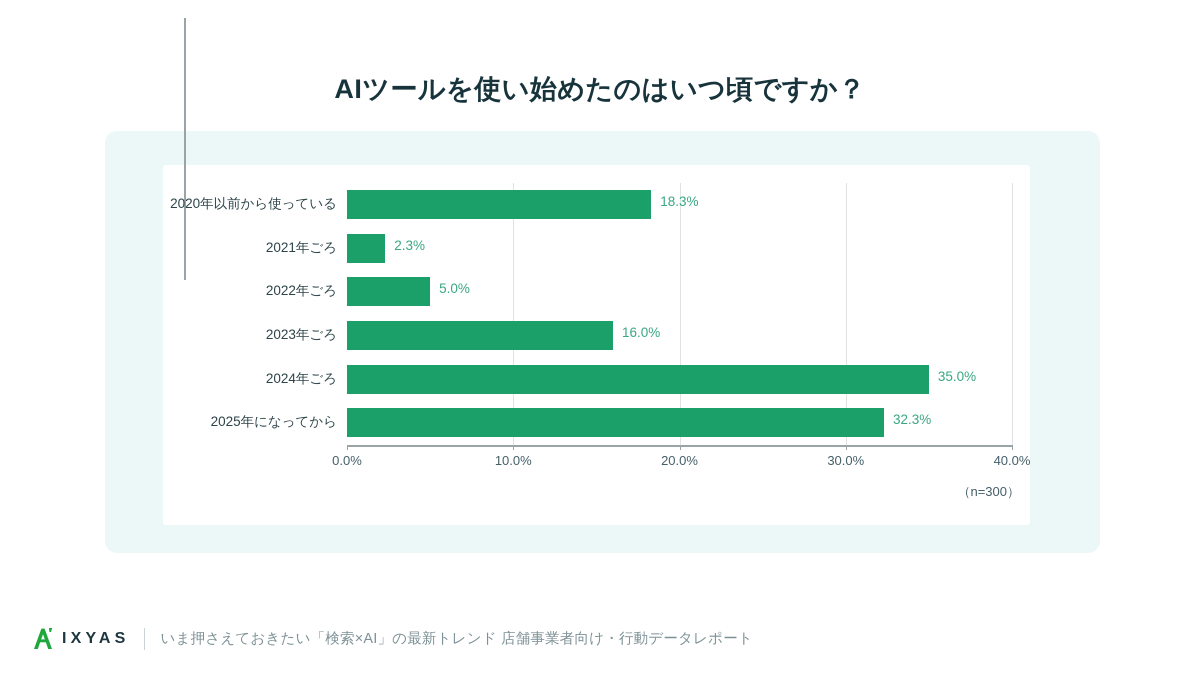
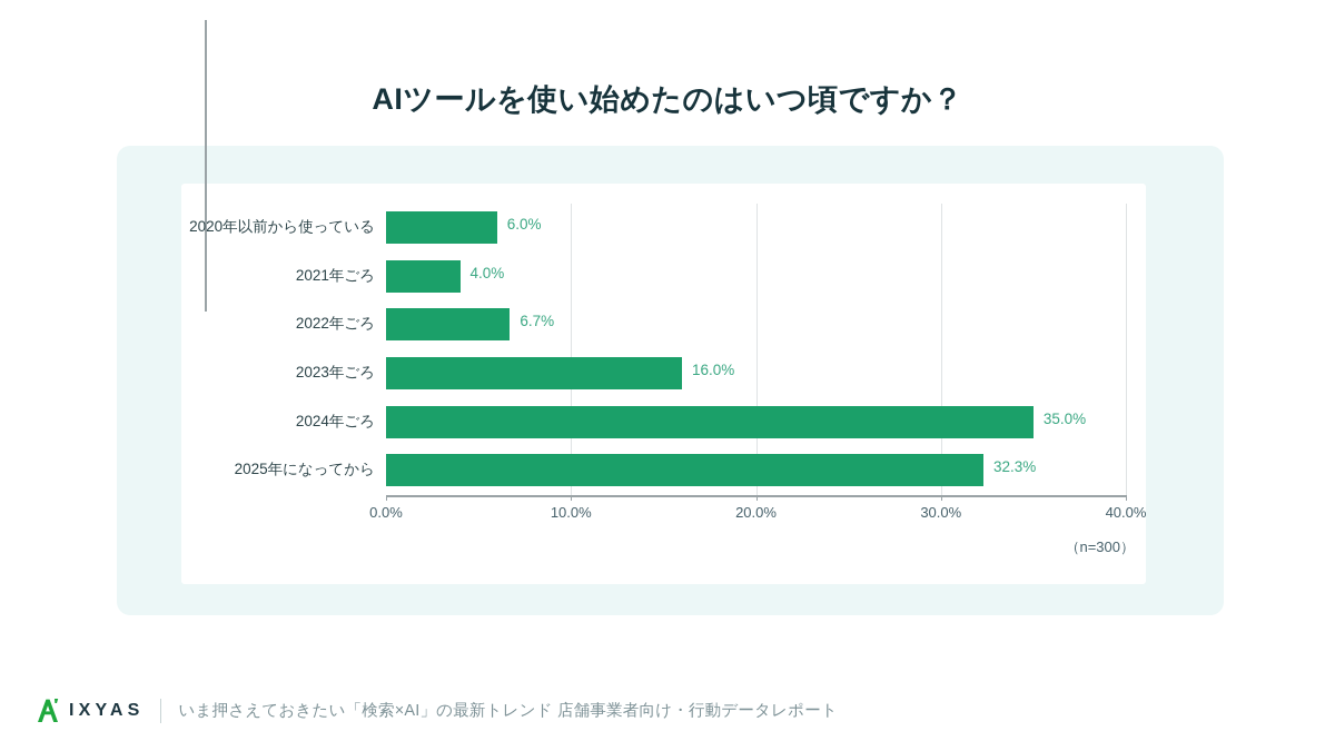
2020年以前から使っている: 18.3% -> 6.0%
2021年ごろ: 2.3% -> 4.0%
2022年ごろ: 5.0% -> 6.7%
